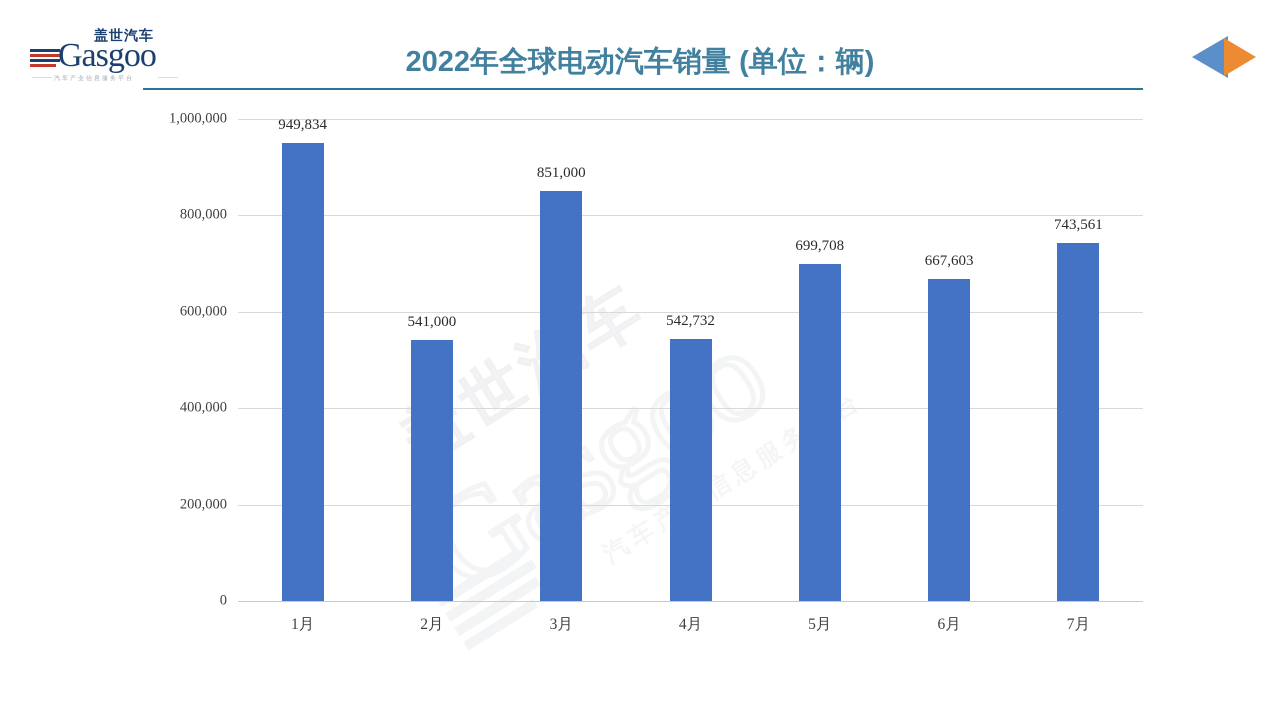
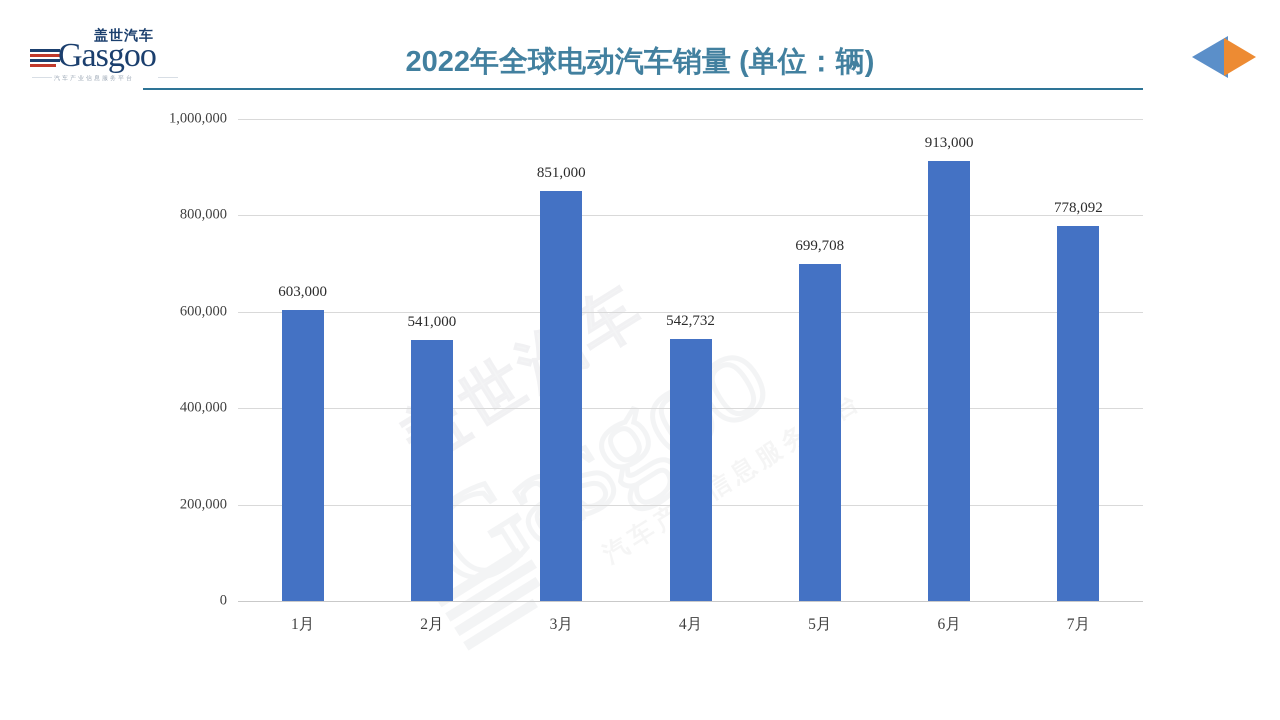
1月: 949,834 -> 603,000
6月: 667,603 -> 913,000
7月: 743,561 -> 778,092
